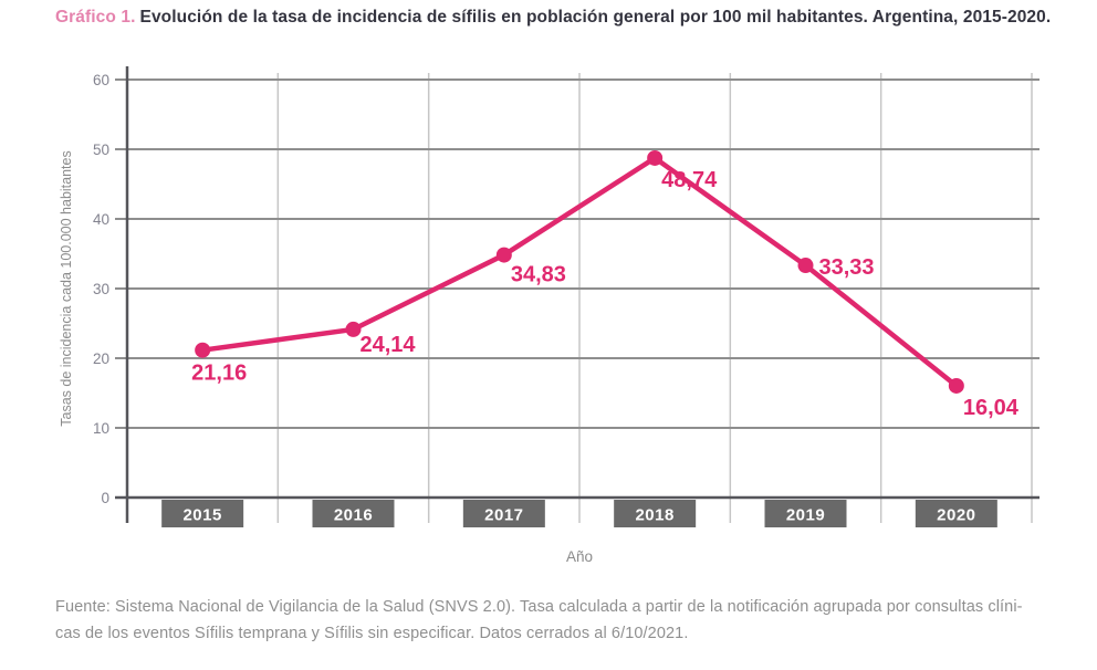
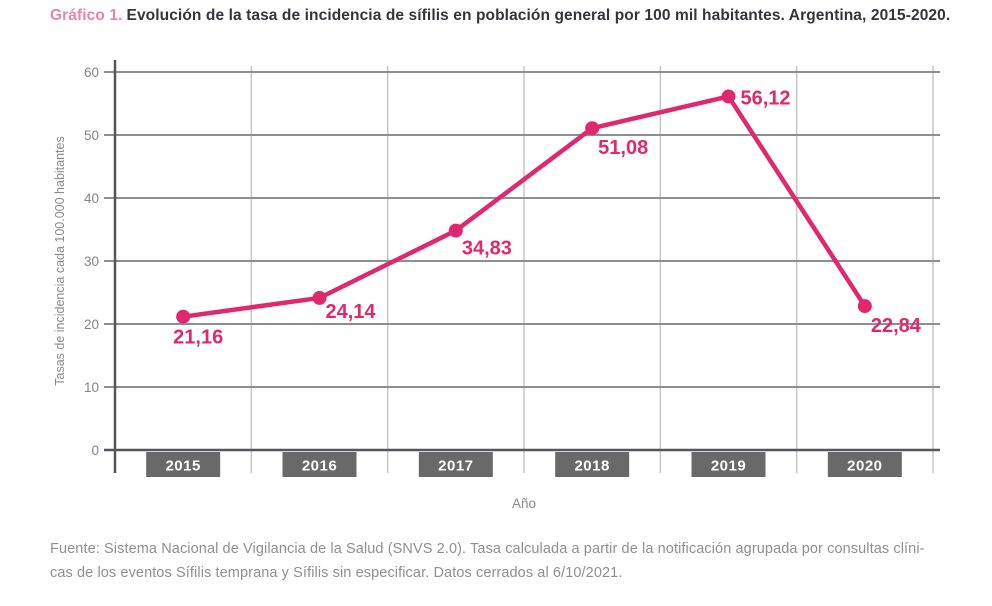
2018: 48,74 -> 51,08
2019: 33,33 -> 56,12
2020: 16,04 -> 22,84
